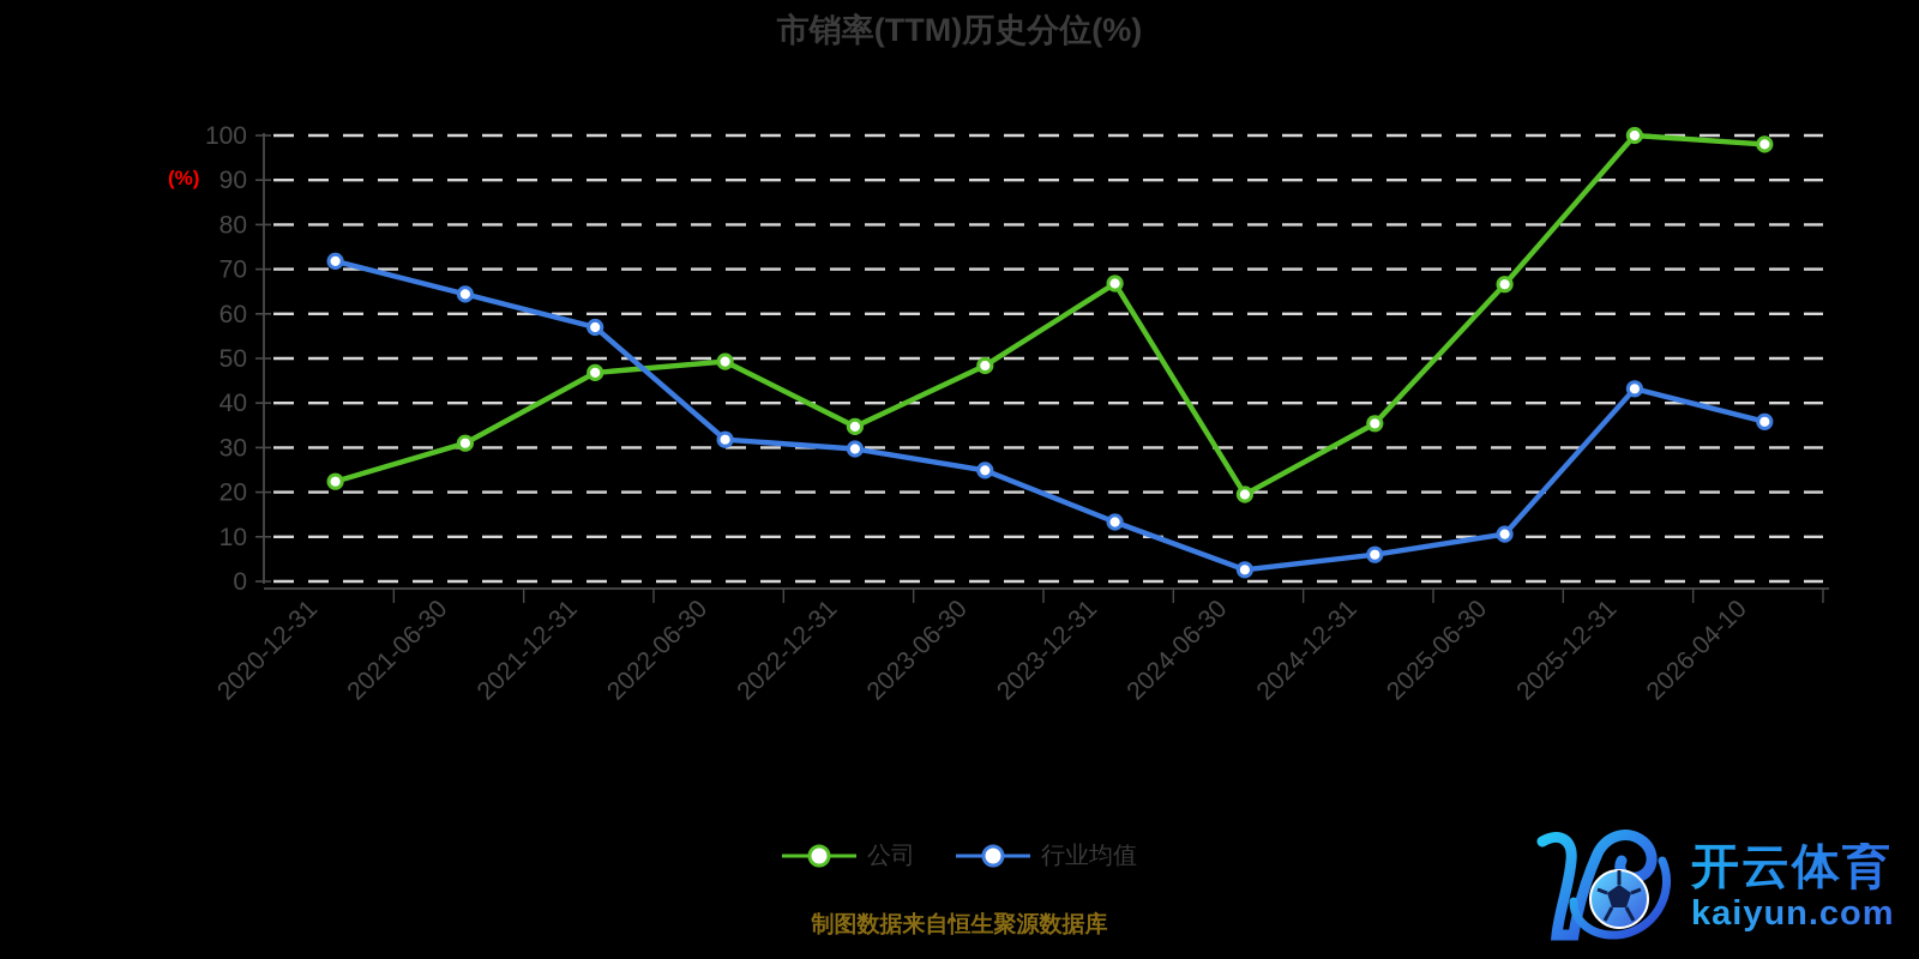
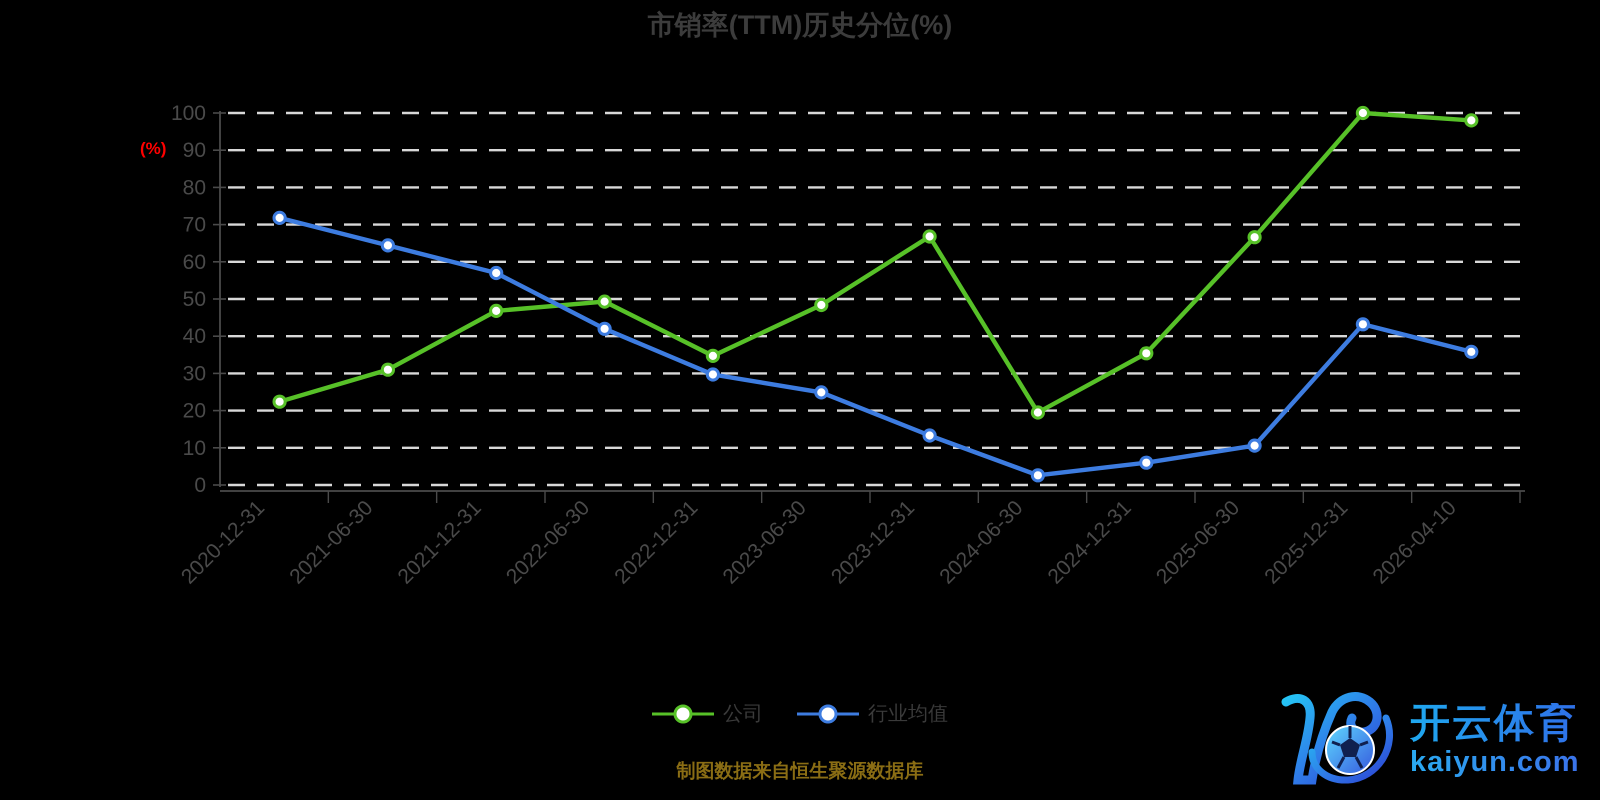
行业均值/2022-06-30: 32 -> 42
